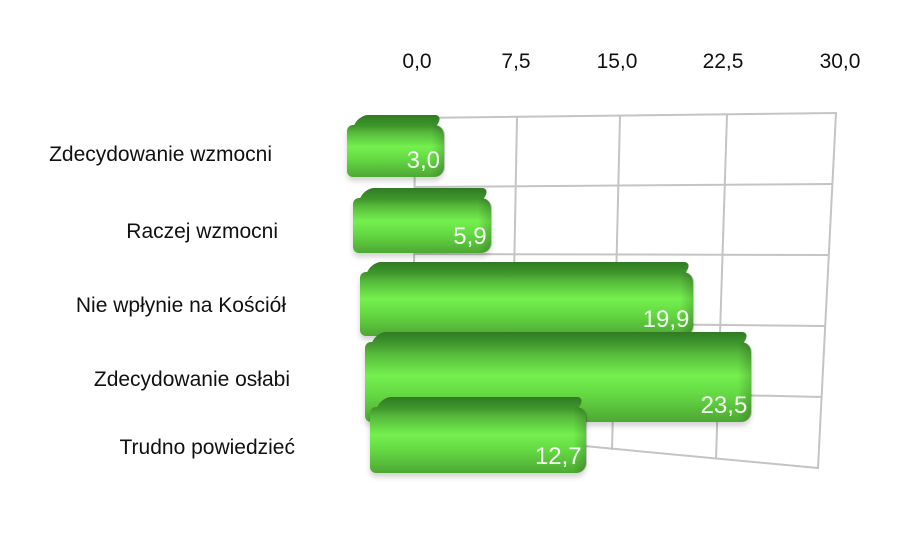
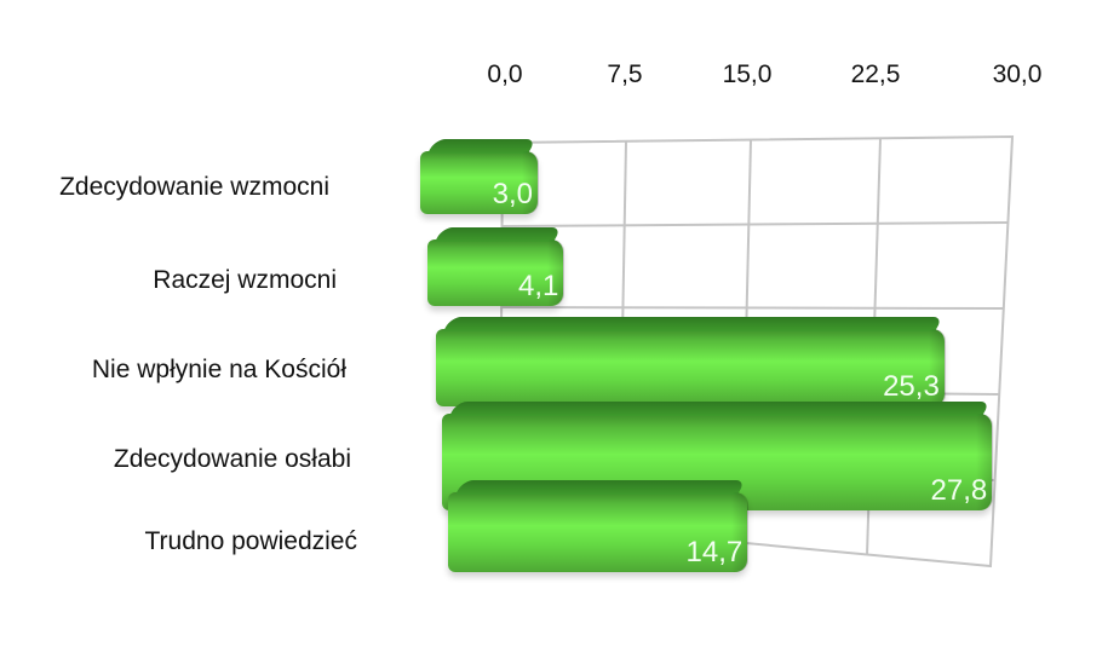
Raczej wzmocni: 5,9 -> 4,1
Nie wpłynie na Kościół: 19,9 -> 25,3
Zdecydowanie osłabi: 23,5 -> 27,8
Trudno powiedzieć: 12,7 -> 14,7
